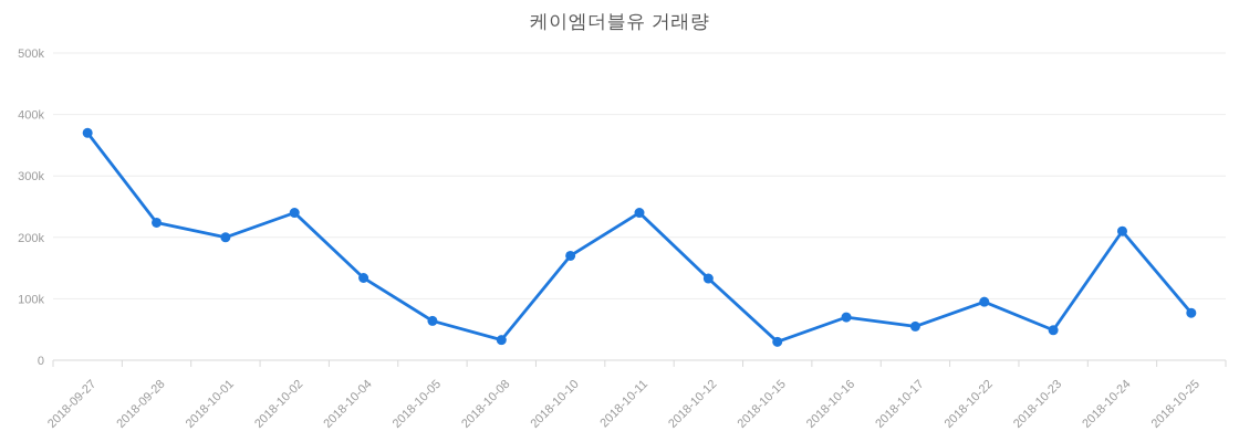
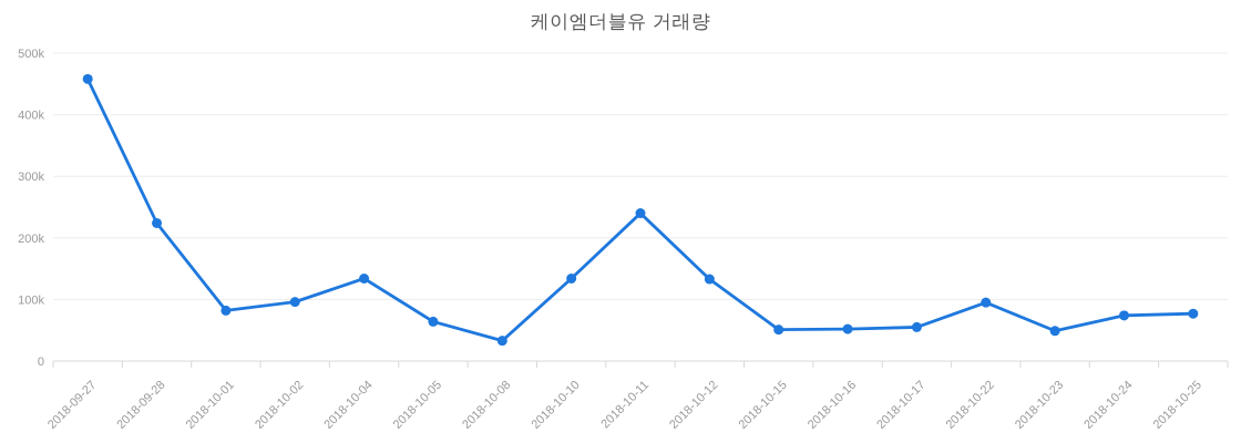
2018-09-27: 370k -> 460k
2018-10-01: 200k -> 80k
2018-10-02: 240k -> 100k
2018-10-10: 170k -> 130k
2018-10-15: 30k -> 50k
2018-10-16: 70k -> 50k
2018-10-24: 210k -> 70k
